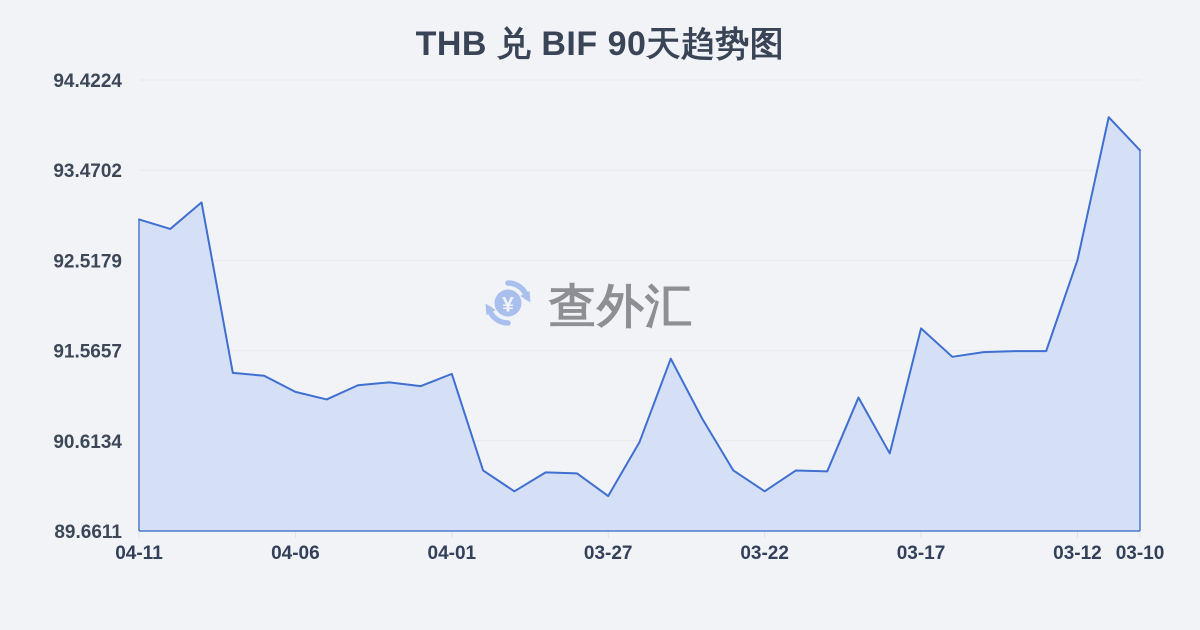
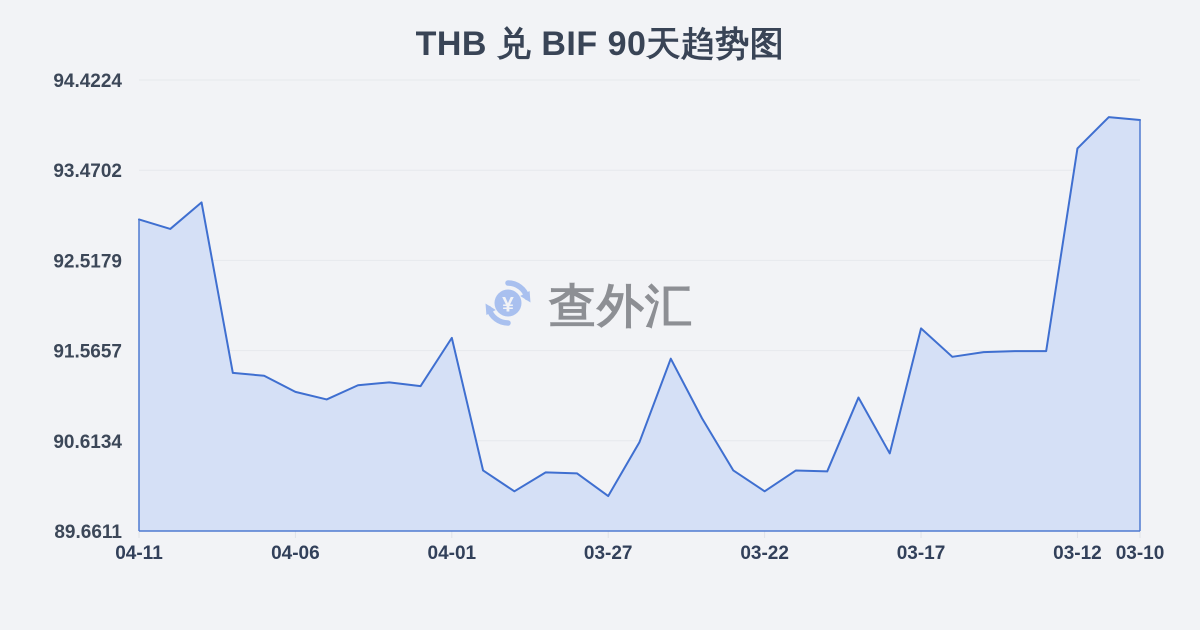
04-01: 91.3 -> 91.7
03-12: 92.5 -> 93.7
03-10: 93.7 -> 94.0
